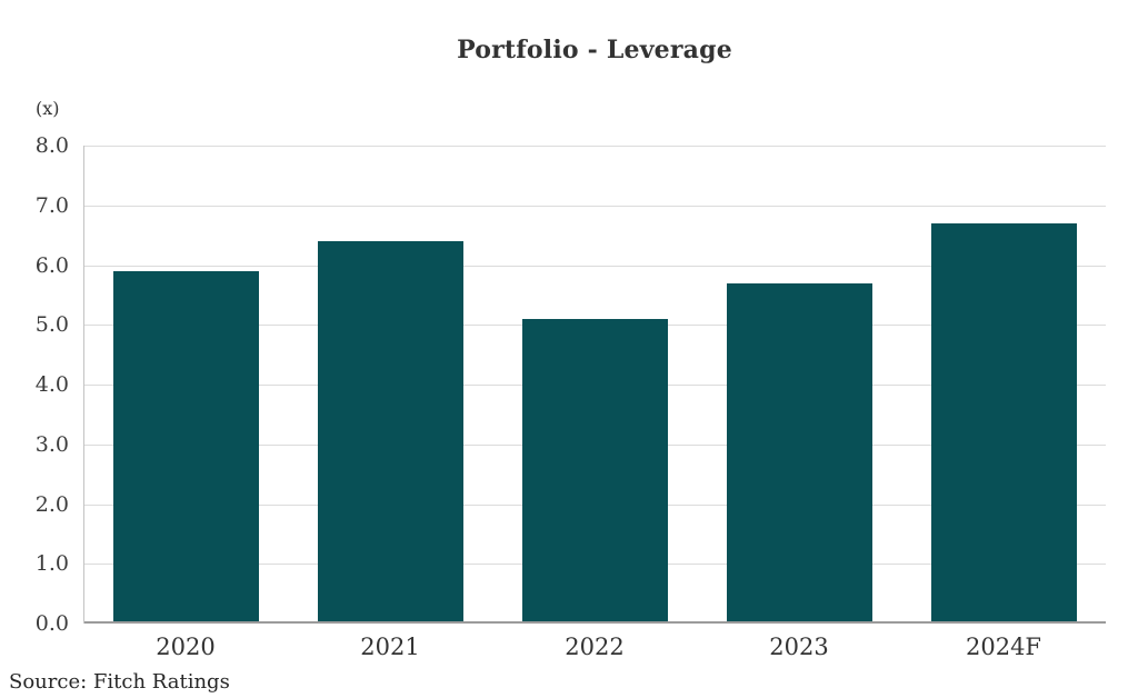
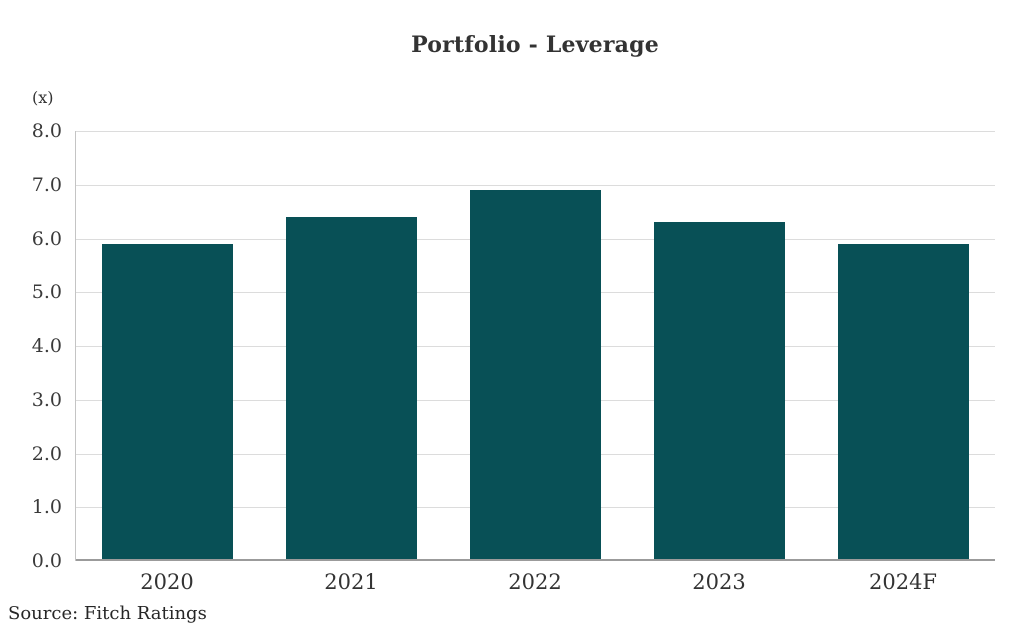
2022: 5.1 -> 6.9
2023: 5.7 -> 6.3
2024F: 6.7 -> 5.9
